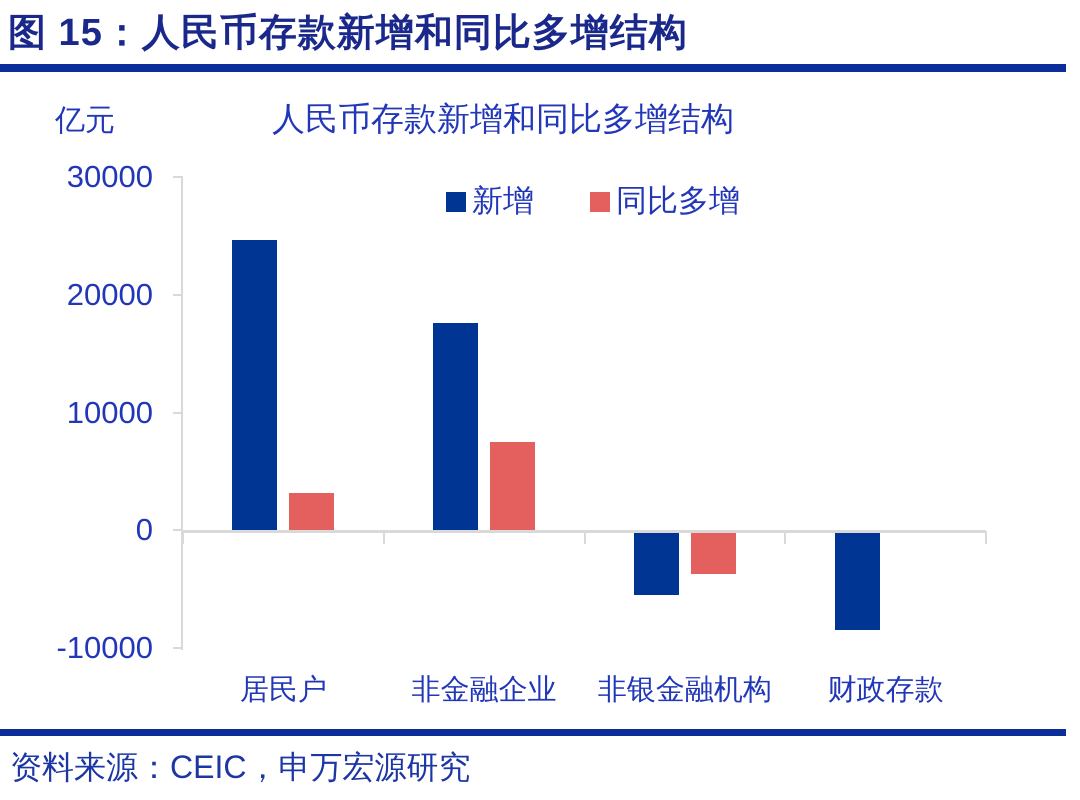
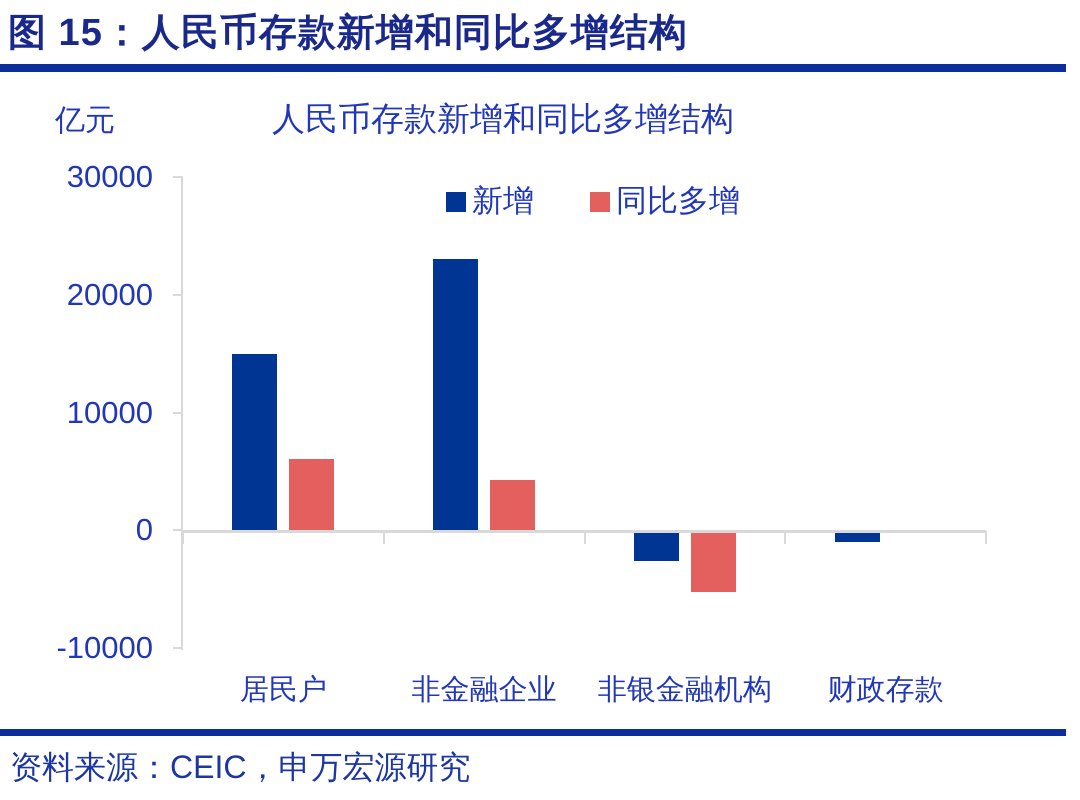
新增/居民户: 24700 -> 15000
同比多增/居民户: 3200 -> 6100
新增/非金融企业: 17700 -> 23100
同比多增/非金融企业: 7600 -> 4300
新增/非银金融机构: -5300 -> -2400
同比多增/非银金融机构: -3500 -> -5000
新增/财政存款: -8200 -> -800
